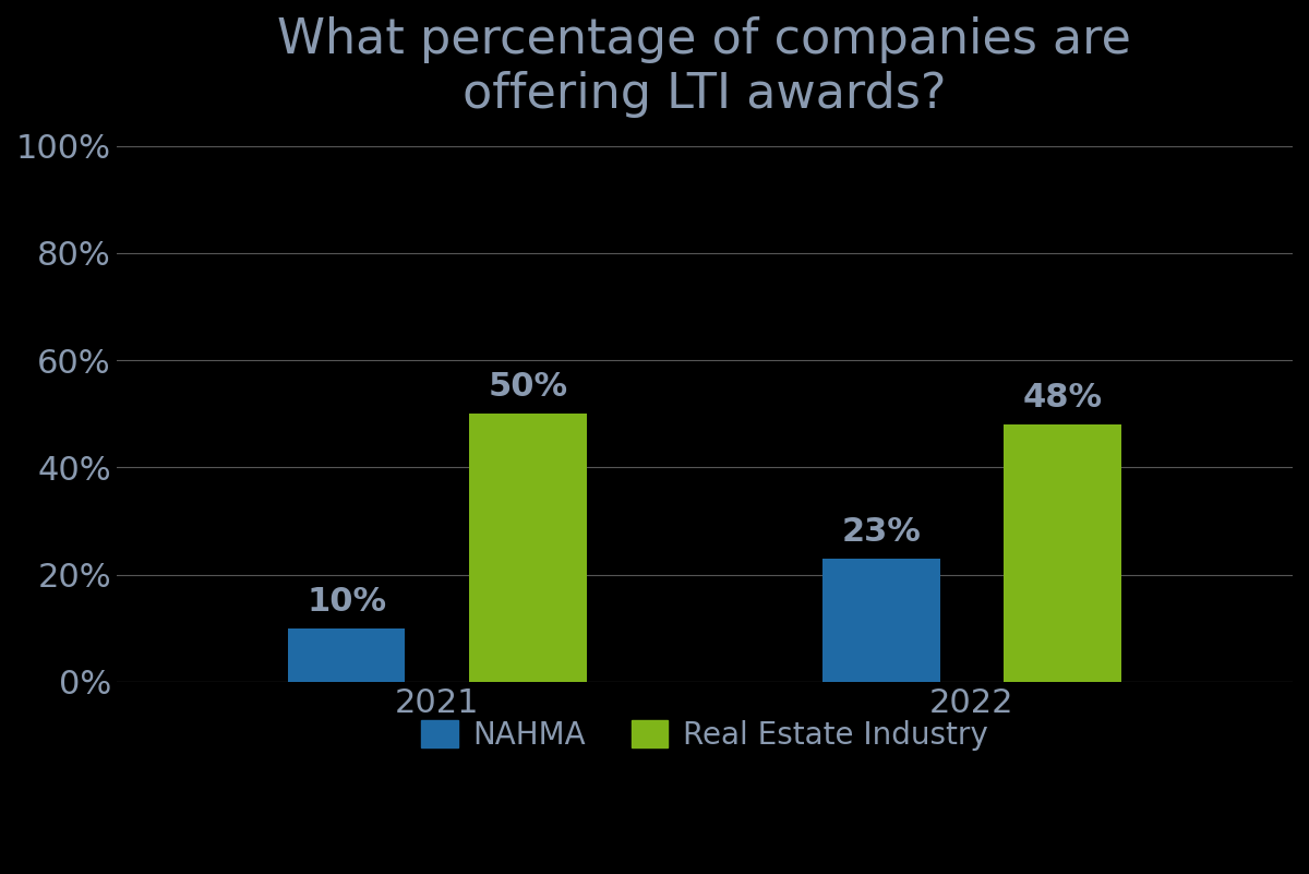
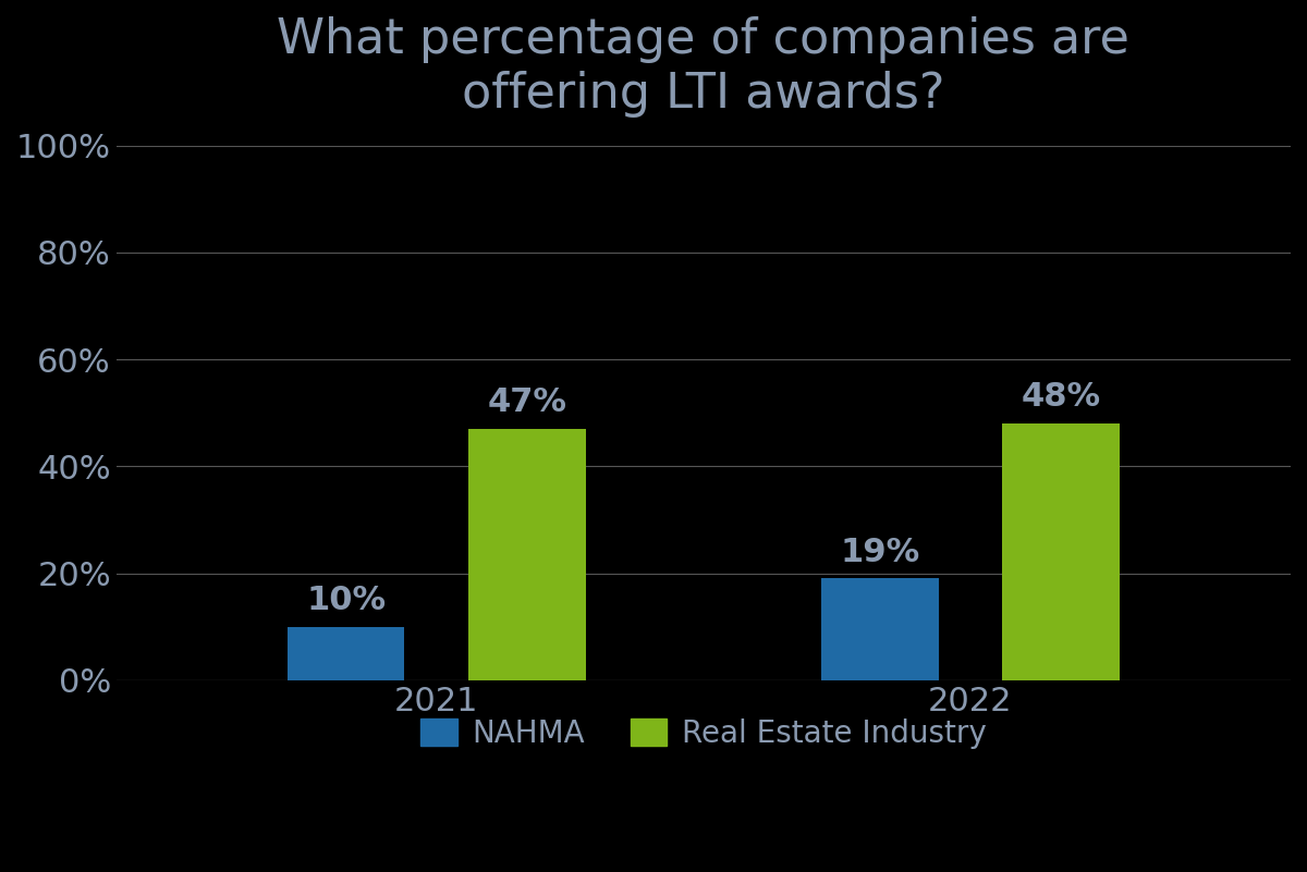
Real Estate Industry/2021: 50% -> 47%
NAHMA/2022: 23% -> 19%
